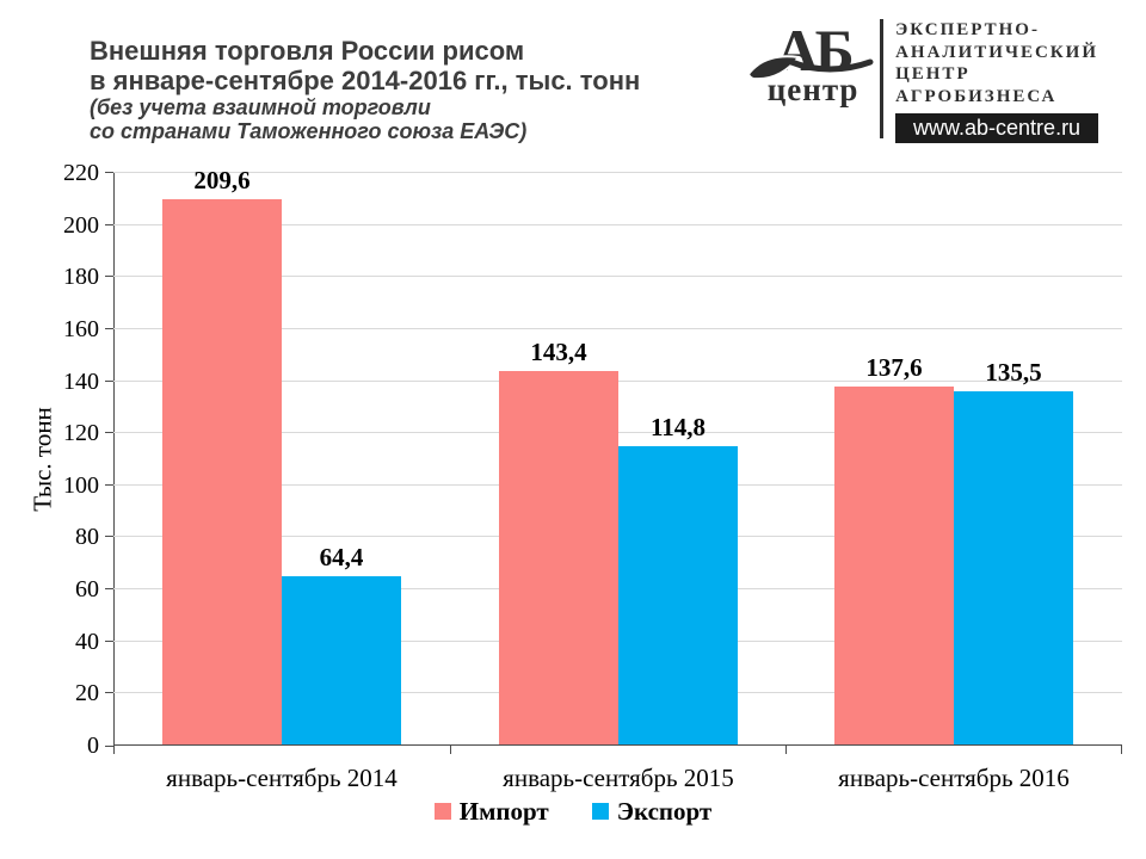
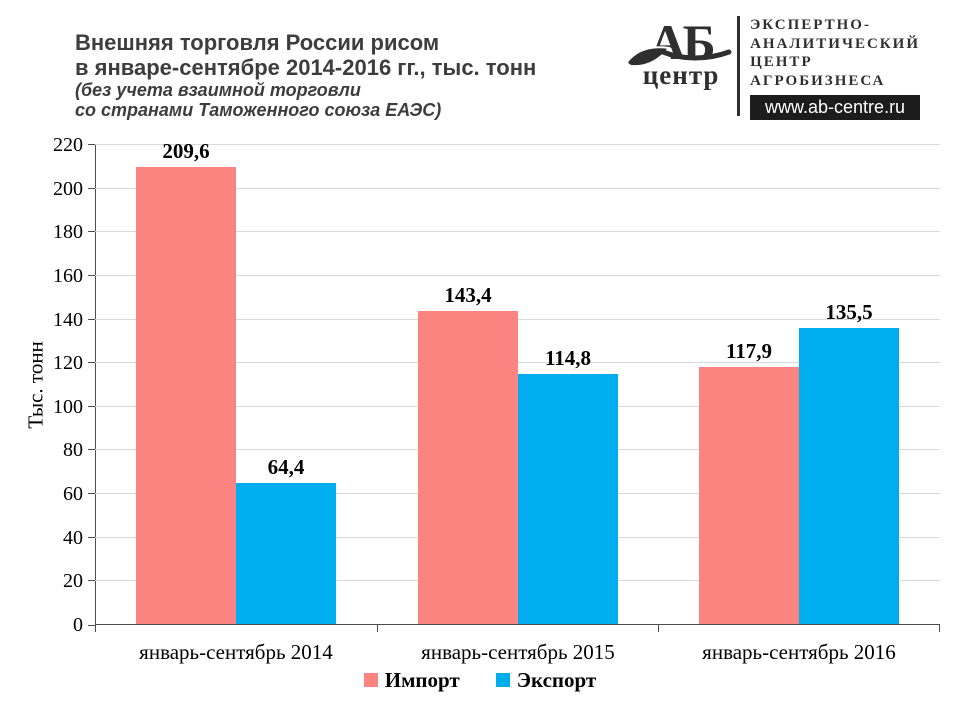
Импорт/январь-сентябрь 2016: 137,6 -> 117,9
